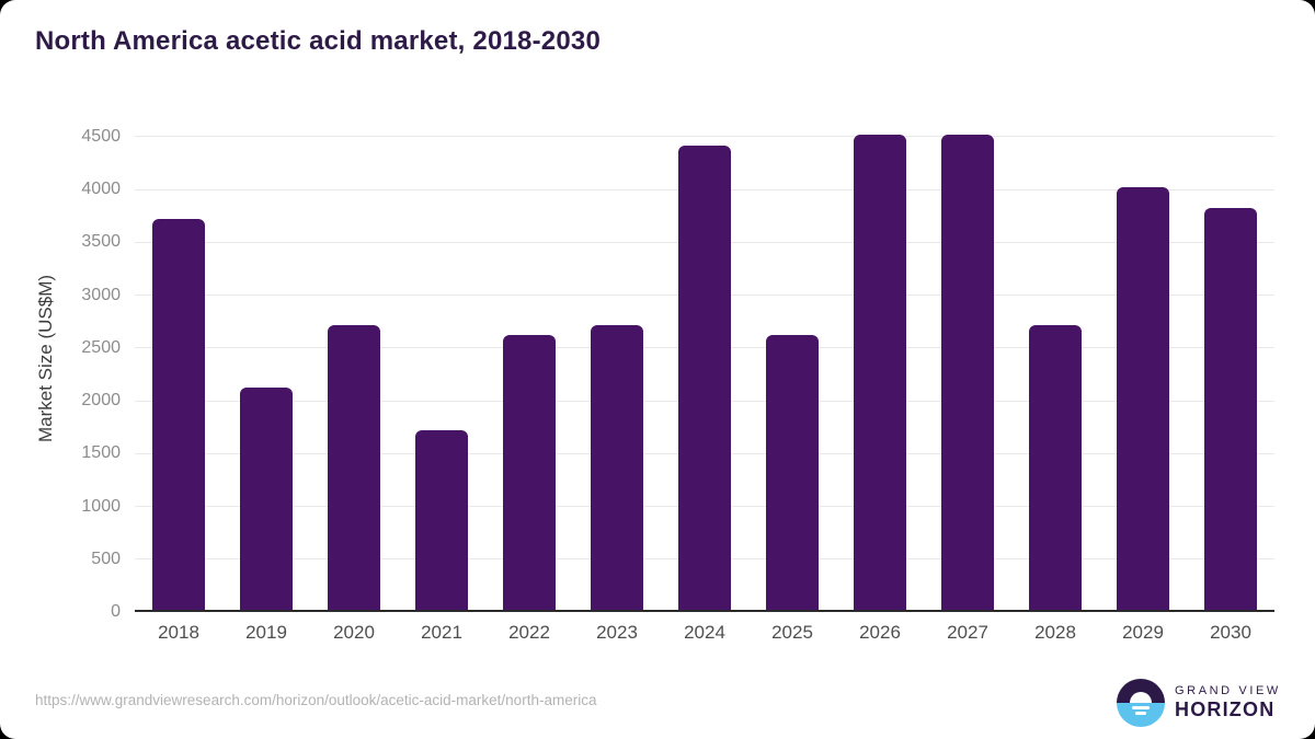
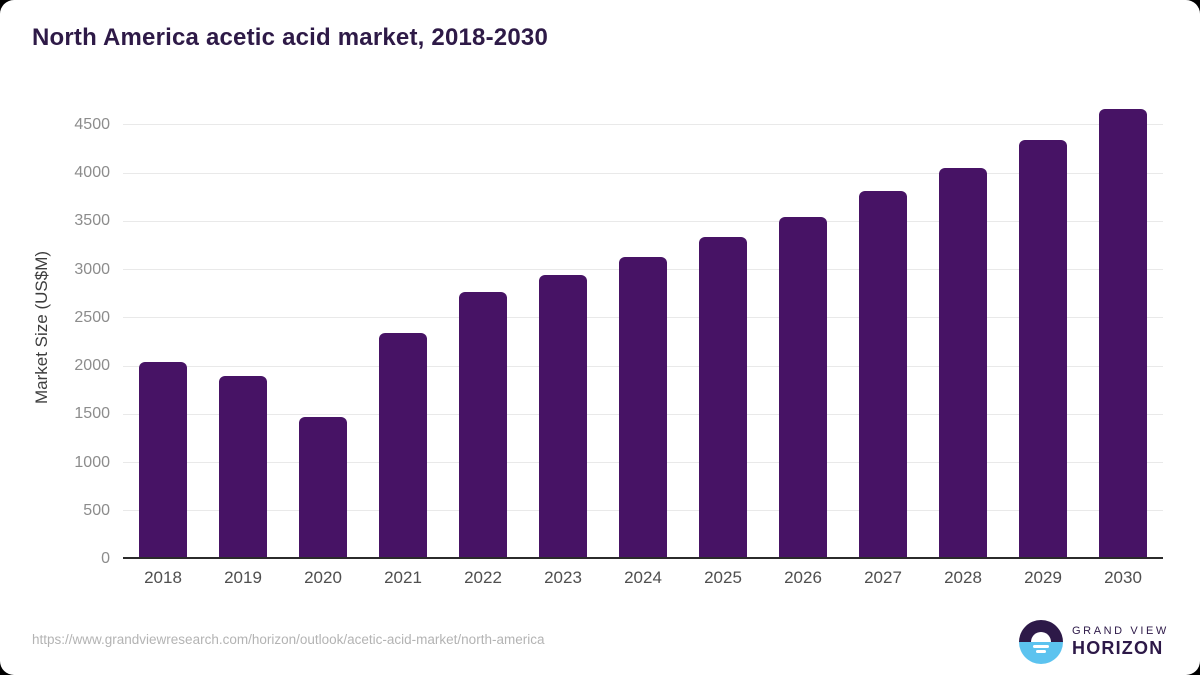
2018: 3700 -> 2000
2019: 2100 -> 1900
2020: 2700 -> 1400
2021: 1700 -> 2300
2022: 2600 -> 2700
2023: 2700 -> 2900
2024: 4400 -> 3100
2025: 2600 -> 3300
2026: 4500 -> 3500
2027: 4500 -> 3800
2028: 2700 -> 4000
2029: 4000 -> 4300
2030: 3800 -> 4600
